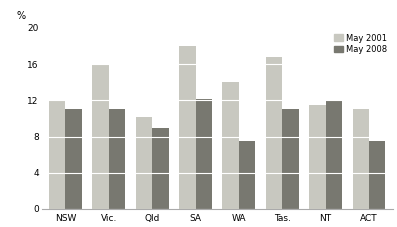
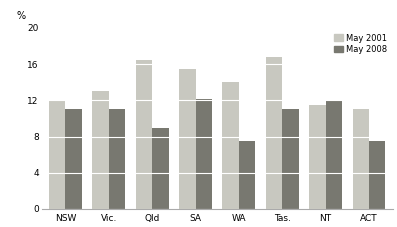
May 2001/Vic.: 16.0 -> 13.0
May 2001/Qld: 10.2 -> 16.5
May 2001/SA: 18.0 -> 15.5
